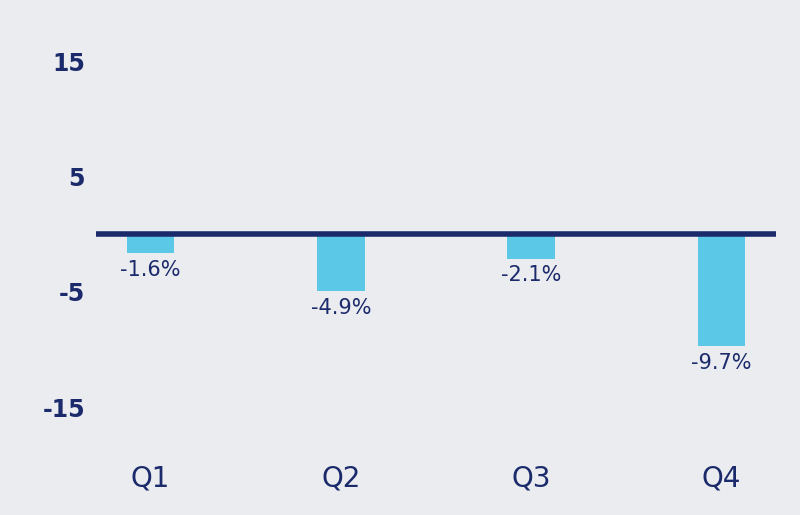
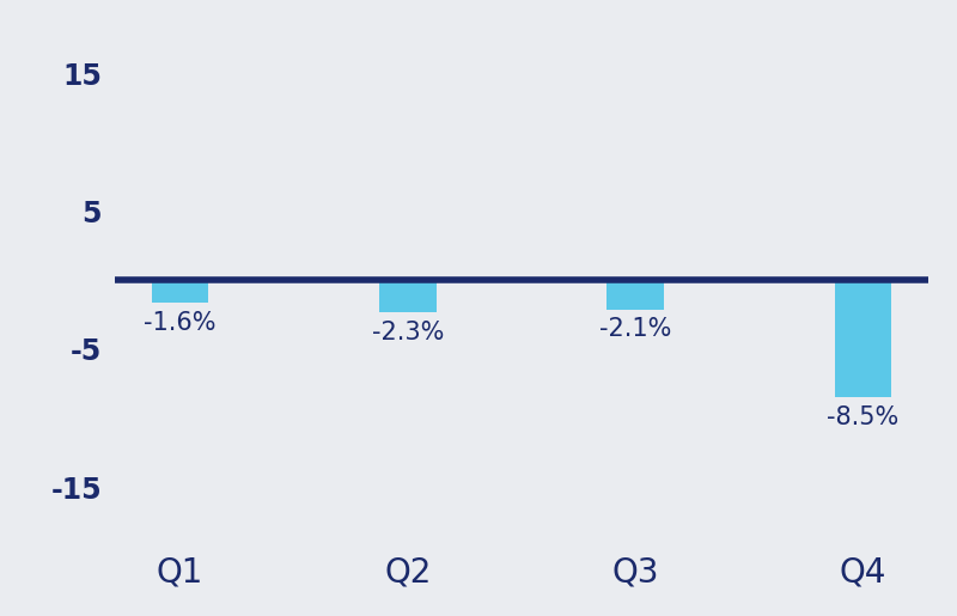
Q2: -4.9% -> -2.3%
Q4: -9.7% -> -8.5%
